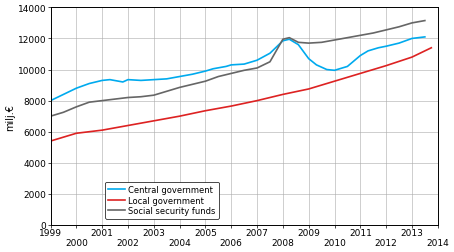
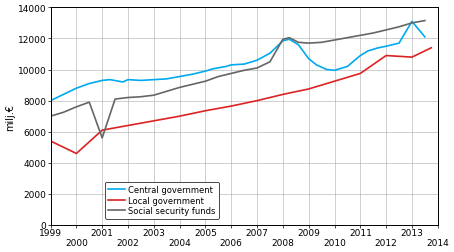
Local government/2000: 5900 -> 4600
Social security funds/2001: 8000 -> 5600
Local government/2012: 10200 -> 10900
Central government/2013: 12000 -> 13100
